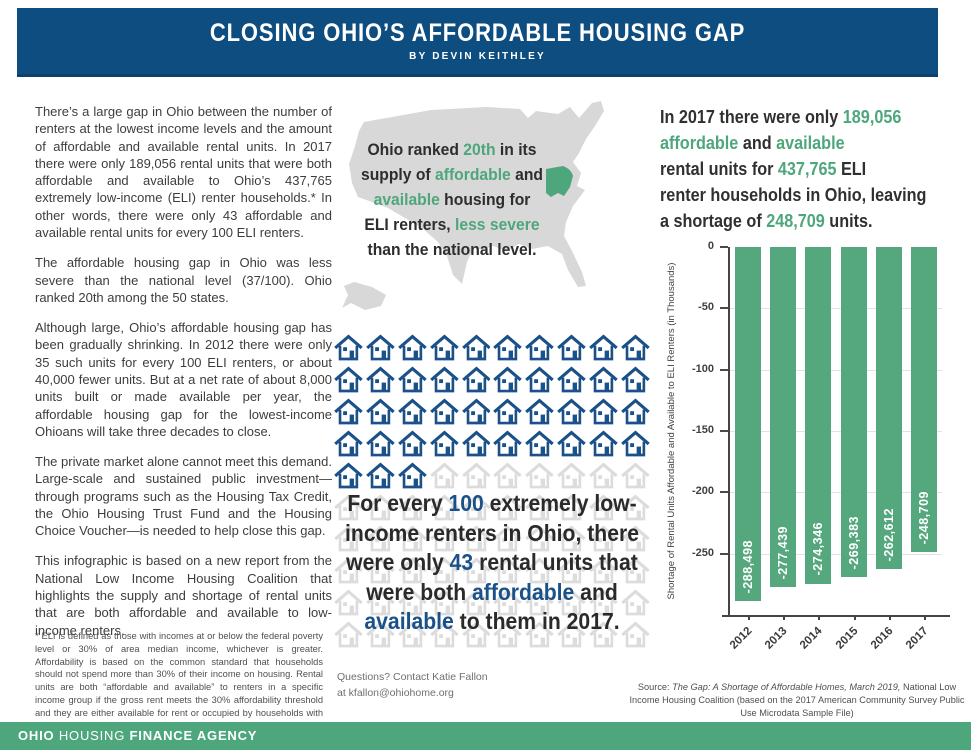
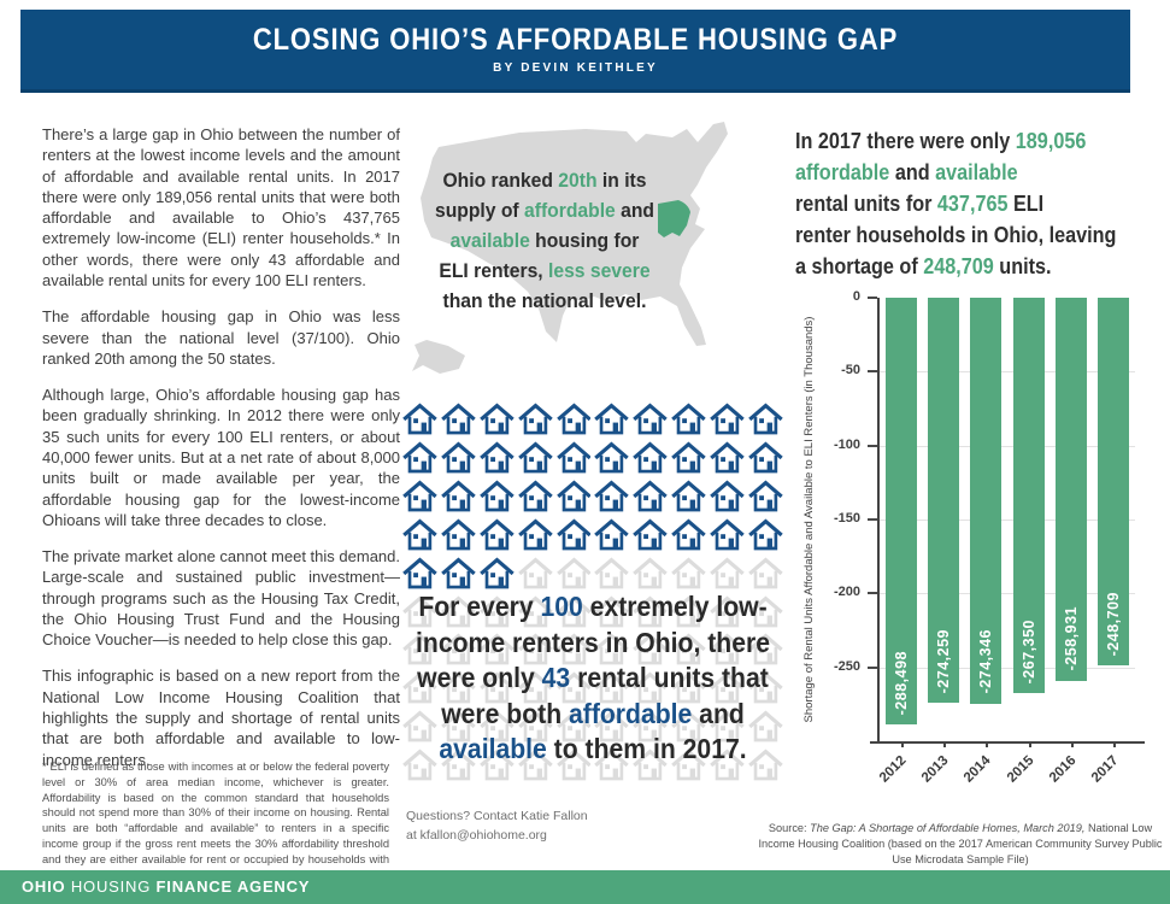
2013: -277,439 -> -274,259
2015: -269,383 -> -267,350
2016: -262,612 -> -258,931
